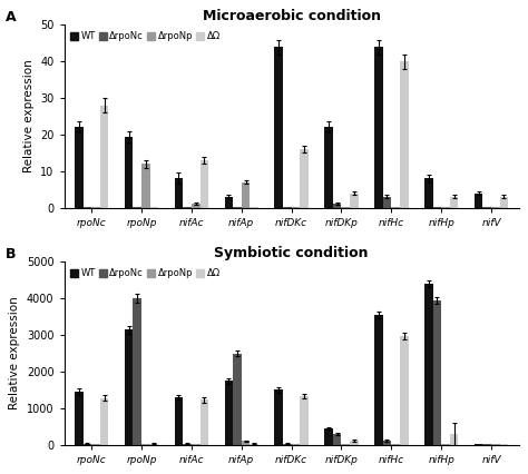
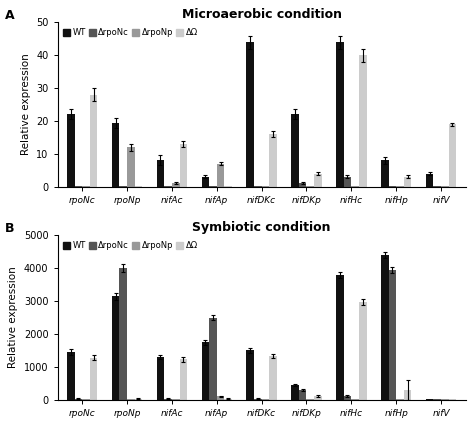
Microaerobic condition/ΔΩ/nifV: 3.0 -> 19.0
Symbiotic condition/WT/nifHc: 3550 -> 3800
